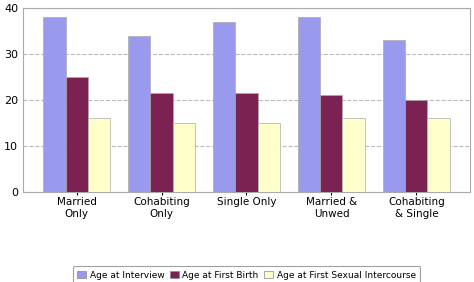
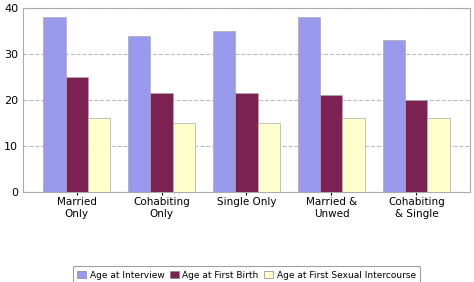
Age at Interview/Single Only: 37 -> 35
